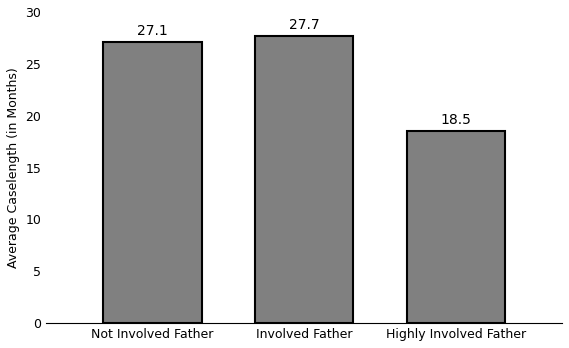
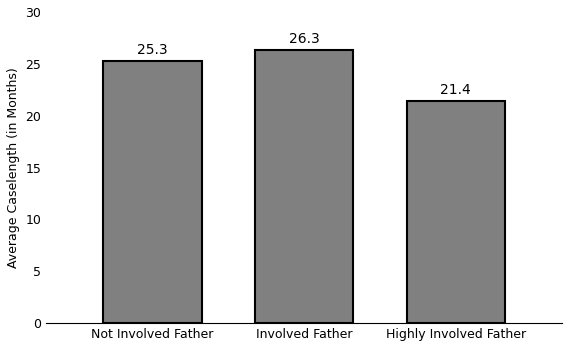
Not Involved Father: 27.1 -> 25.3
Involved Father: 27.7 -> 26.3
Highly Involved Father: 18.5 -> 21.4
